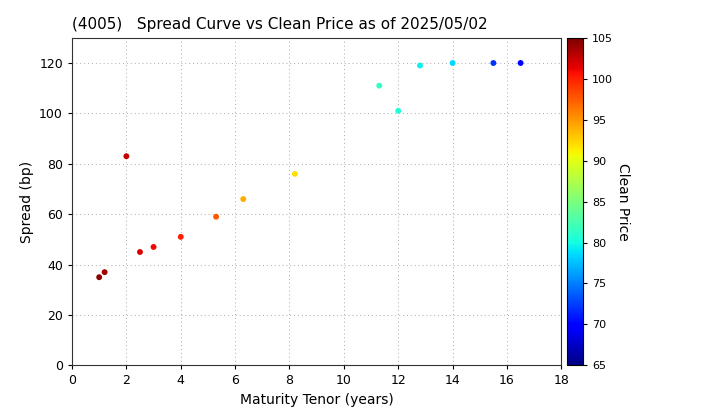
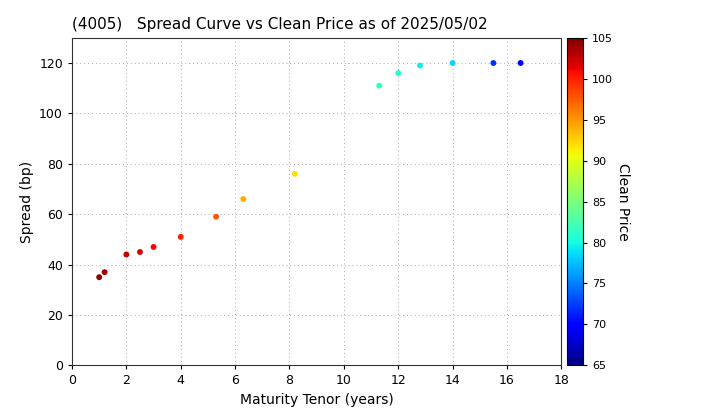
2: 83 -> 44
12: 101 -> 116
